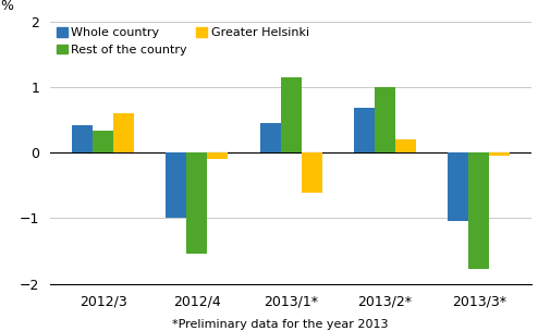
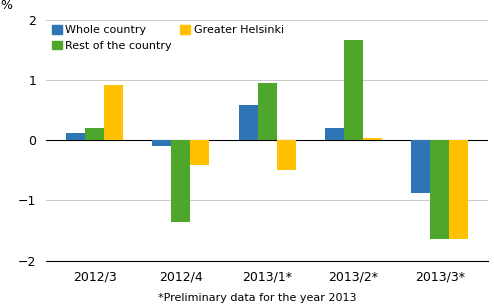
Whole country/2012/3: 0.42 -> 0.12
Rest of the country/2012/3: 0.33 -> 0.20
Greater Helsinki/2012/3: 0.60 -> 0.92
Whole country/2012/4: -1.00 -> -0.10
Rest of the country/2012/4: -1.55 -> -1.36
Greater Helsinki/2012/4: -0.10 -> -0.42
Whole country/2013/1*: 0.45 -> 0.58
Rest of the country/2013/1*: 1.15 -> 0.94
Greater Helsinki/2013/1*: -0.62 -> -0.50
Whole country/2013/2*: 0.68 -> 0.20
Rest of the country/2013/2*: 1.00 -> 1.66
Greater Helsinki/2013/2*: 0.20 -> 0.04
Whole country/2013/3*: -1.05 -> -0.88
Rest of the country/2013/3*: -1.78 -> -1.64
Greater Helsinki/2013/3*: -0.05 -> -1.64
